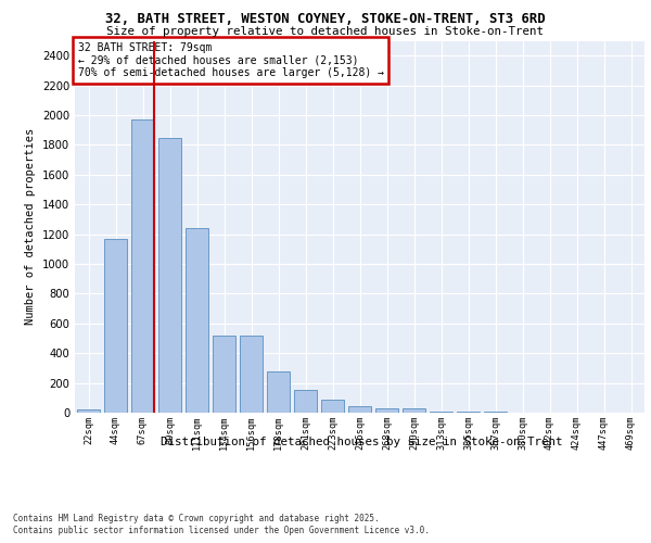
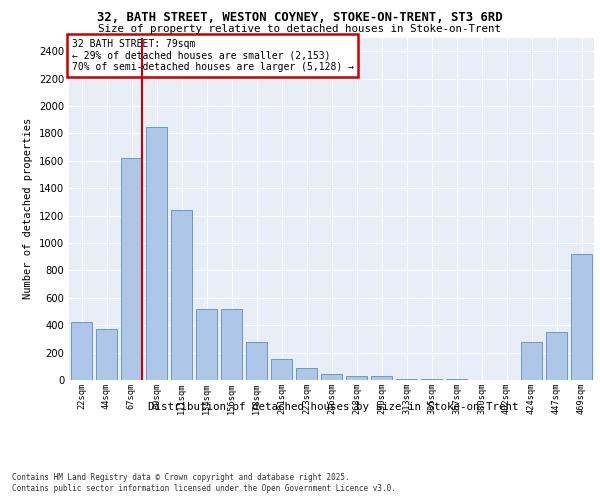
22sqm: 20 -> 420
44sqm: 1160 -> 370
67sqm: 1970 -> 1620
424sqm: 0 -> 280
447sqm: 0 -> 350
469sqm: 0 -> 920
